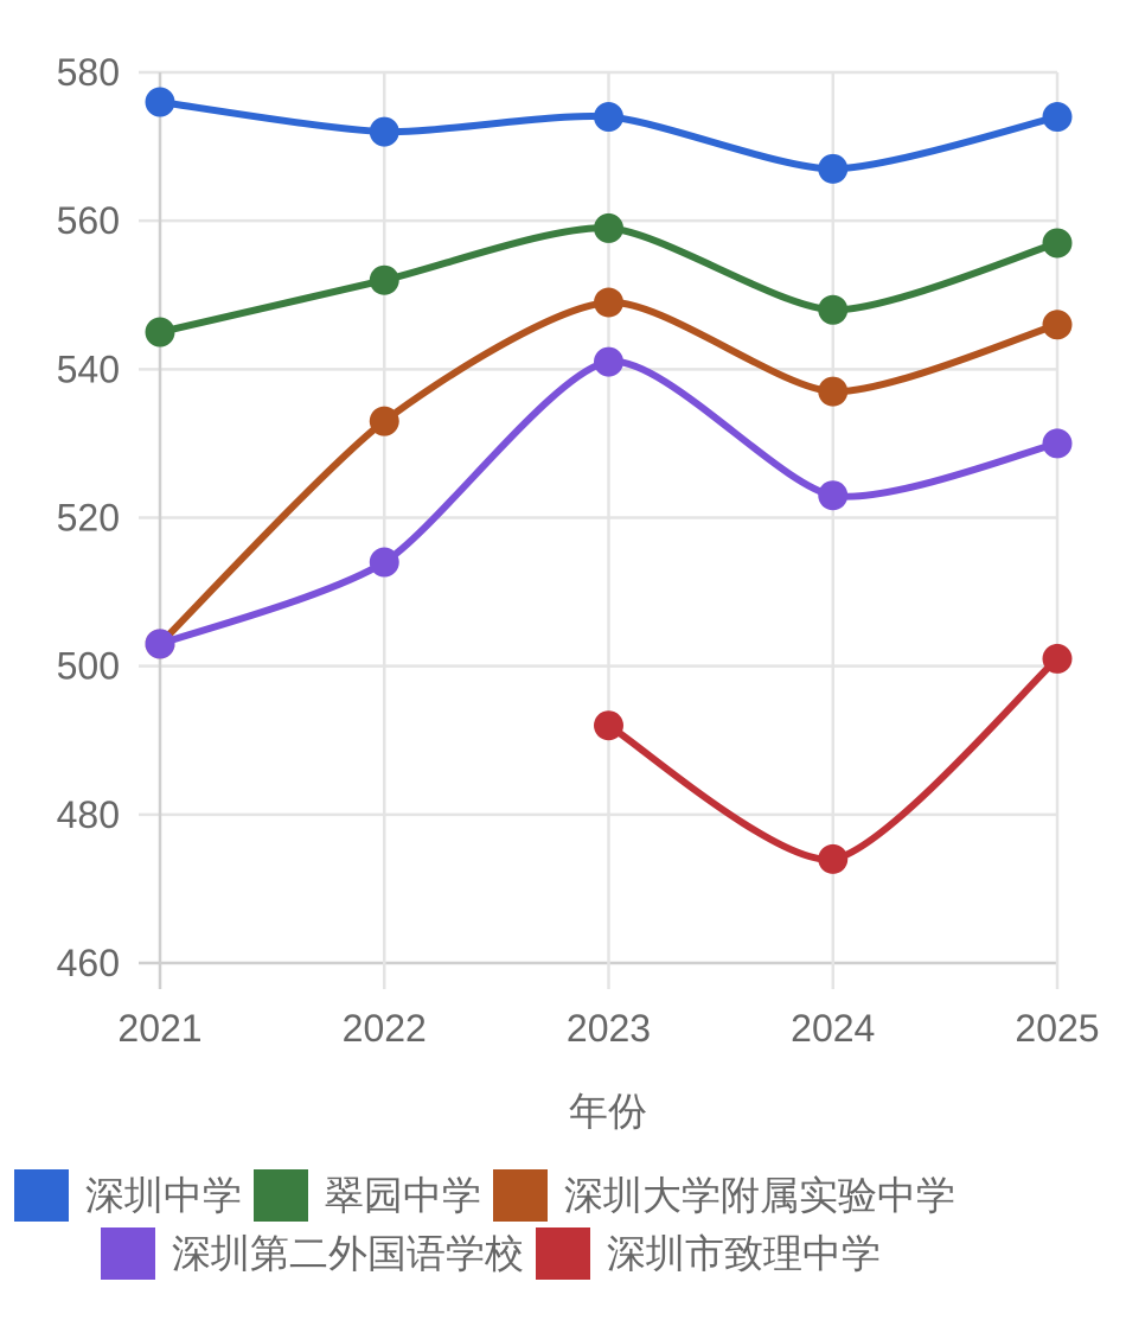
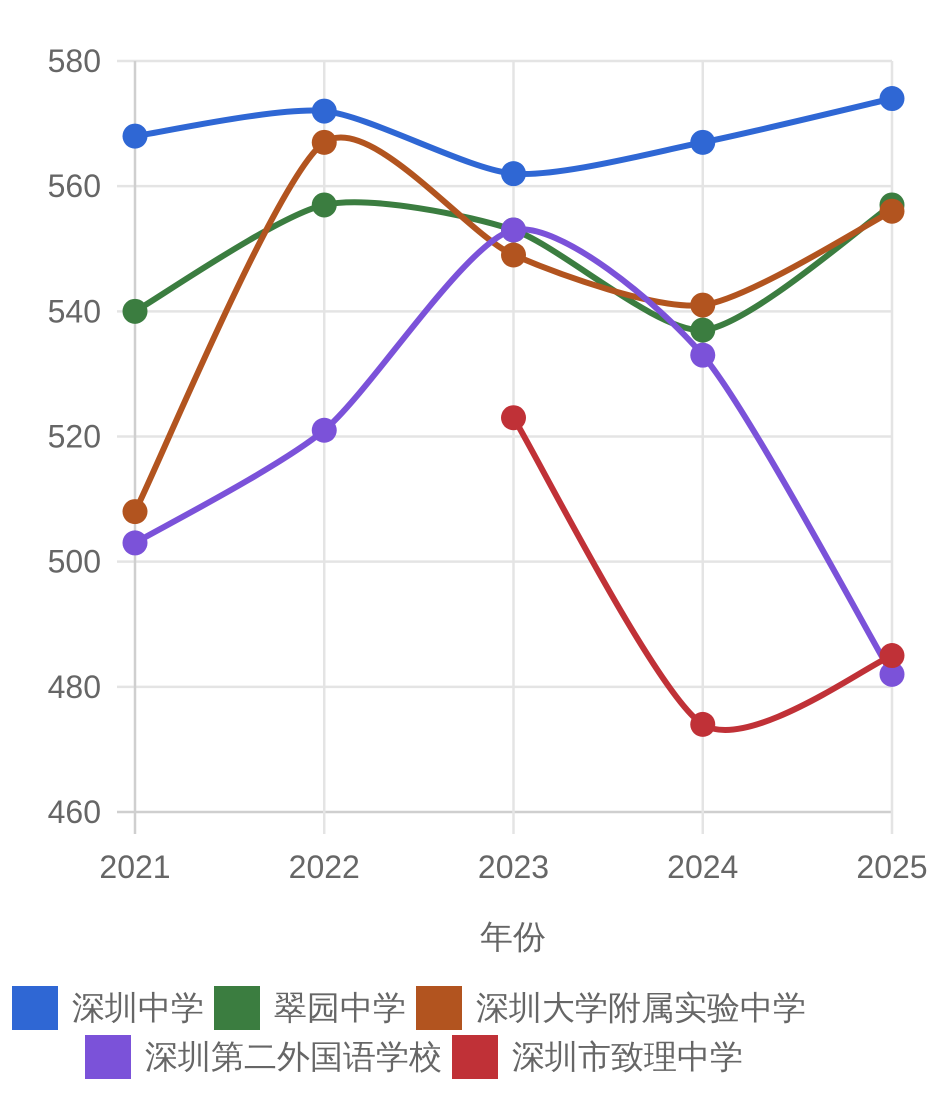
深圳中学/2021: 576 -> 568
翠园中学/2021: 545 -> 540
深圳大学附属实验中学/2021: 503 -> 508
翠园中学/2022: 552 -> 557
深圳大学附属实验中学/2022: 533 -> 567
深圳第二外国语学校/2022: 514 -> 521
深圳中学/2023: 574 -> 562
翠园中学/2023: 559 -> 553
深圳第二外国语学校/2023: 541 -> 553
深圳市致理中学/2023: 492 -> 523
翠园中学/2024: 548 -> 537
深圳大学附属实验中学/2024: 537 -> 541
深圳第二外国语学校/2024: 523 -> 533
深圳大学附属实验中学/2025: 546 -> 556
深圳第二外国语学校/2025: 530 -> 482
深圳市致理中学/2025: 501 -> 485
